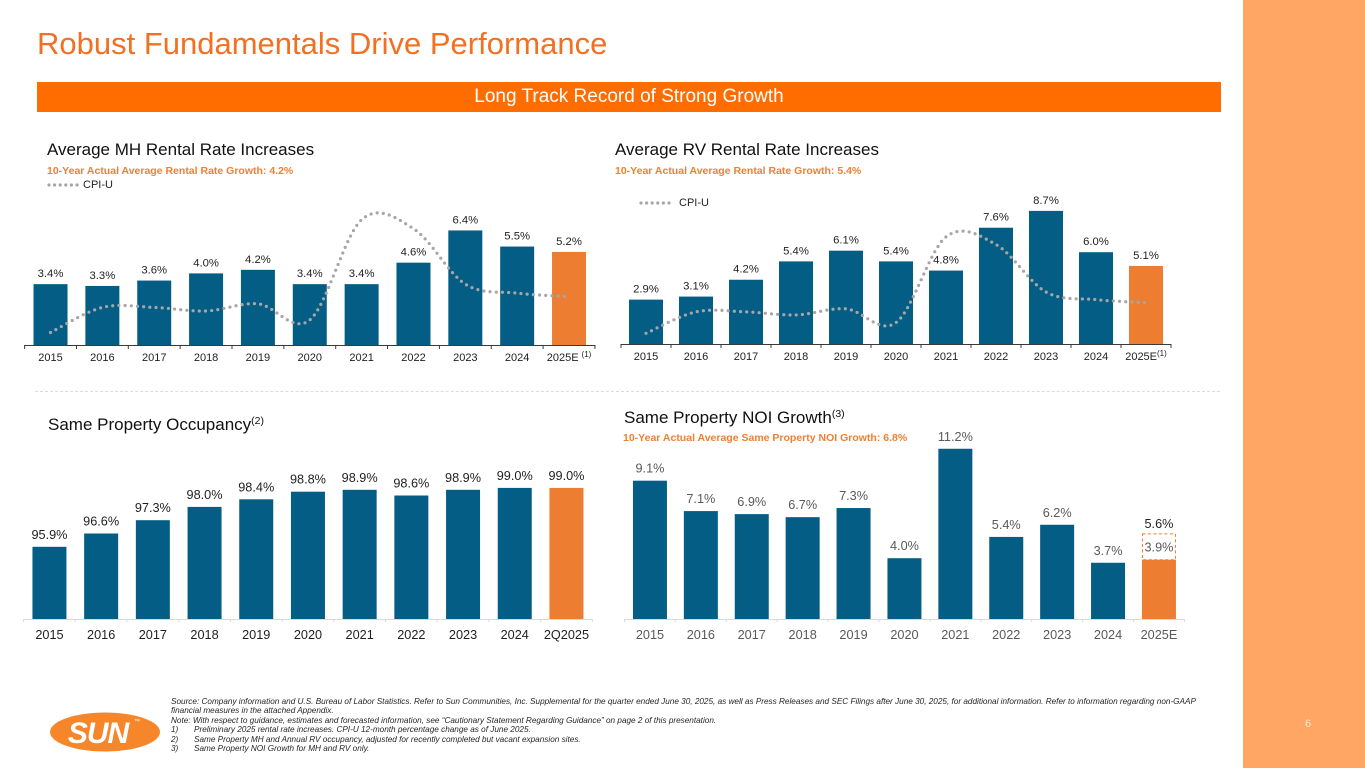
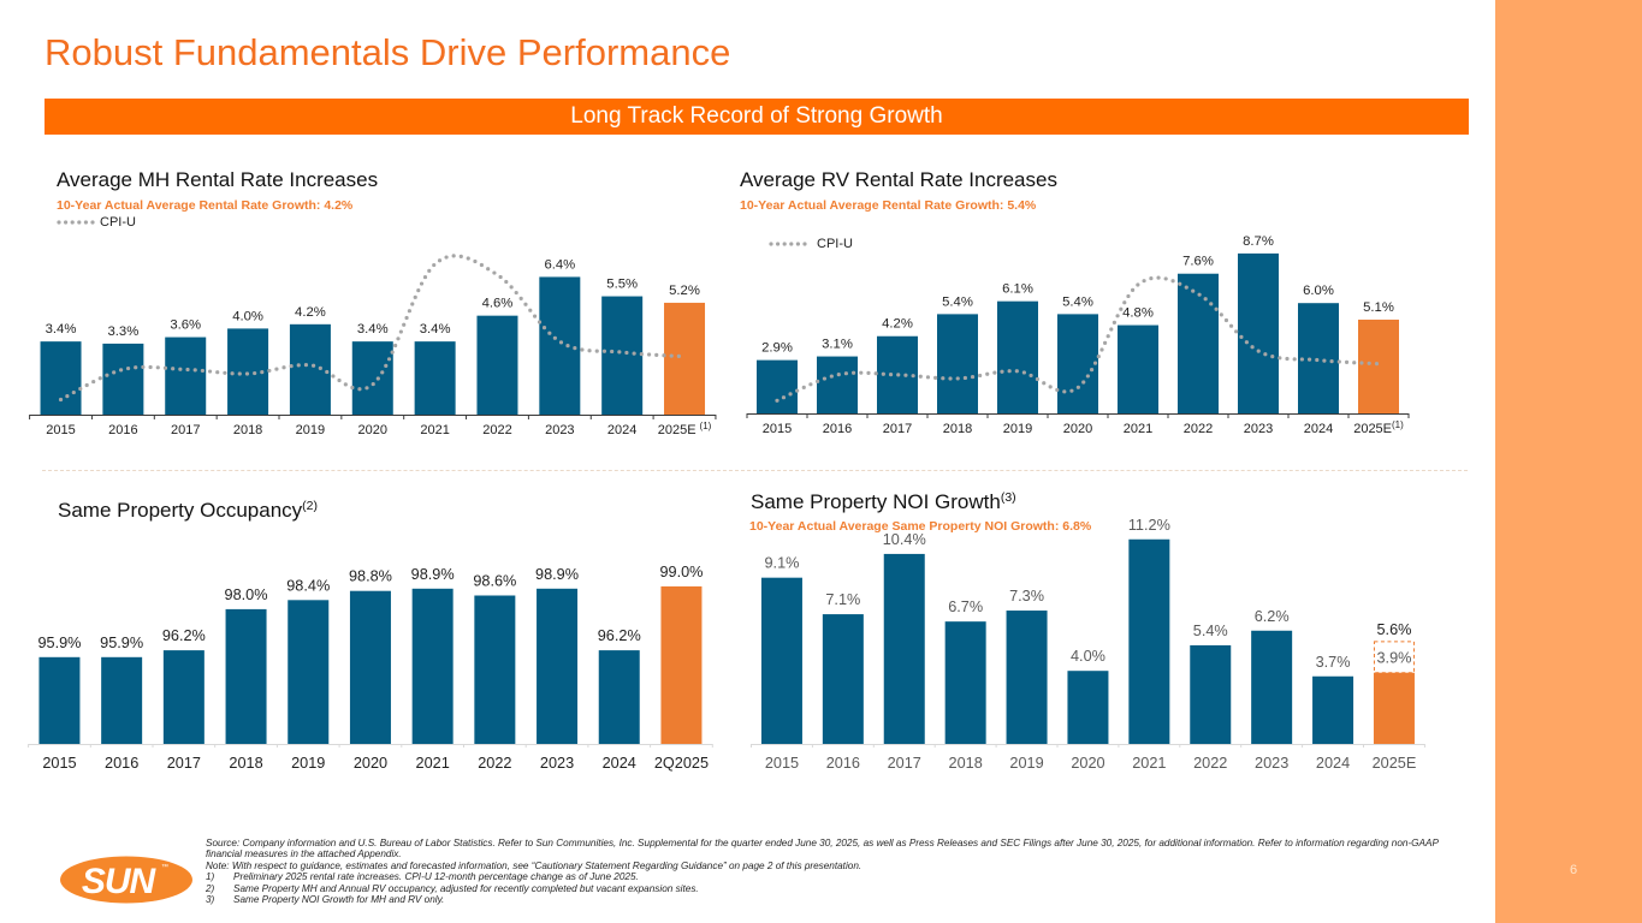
Same Property Occupancy/2016: 96.6% -> 95.9%
Same Property Occupancy/2017: 97.3% -> 96.2%
Same Property Occupancy/2024: 99.0% -> 96.2%
Same Property NOI Growth/2017: 6.9% -> 10.4%
